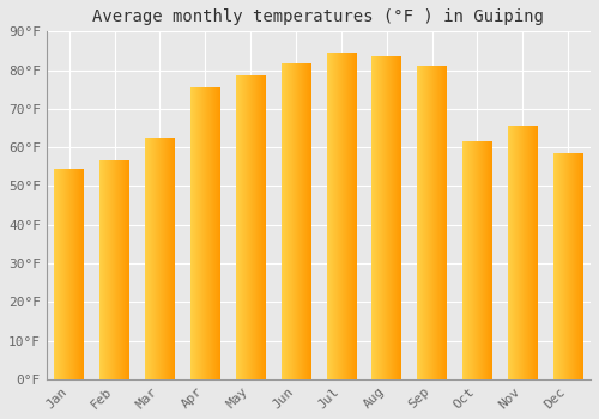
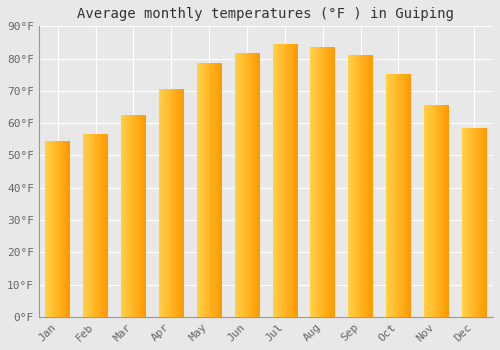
Apr: 75.5°F -> 70.5°F
Oct: 61.5°F -> 75.0°F
